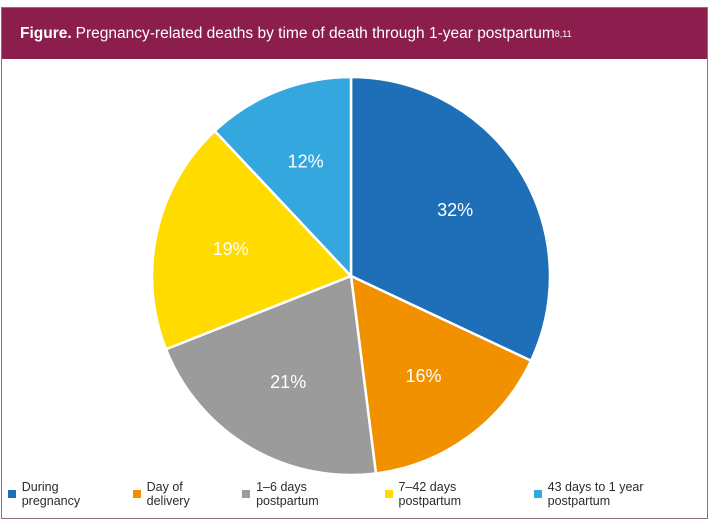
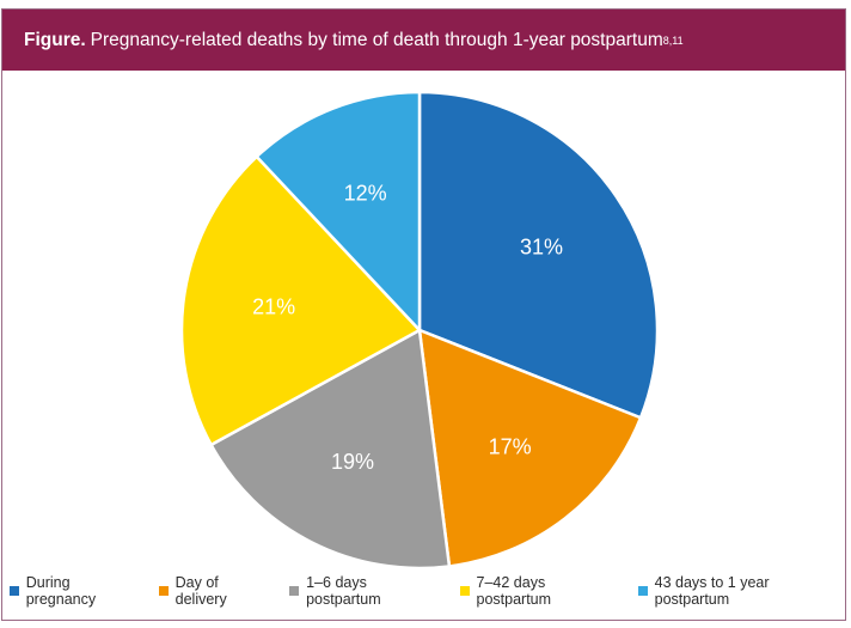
During pregnancy: 32% -> 31%
Day of delivery: 16% -> 17%
1–6 days postpartum: 21% -> 19%
7–42 days postpartum: 19% -> 21%
